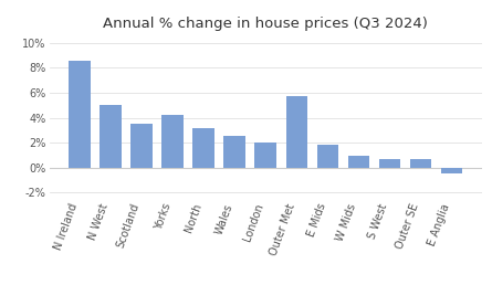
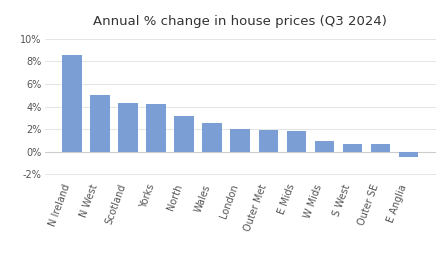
Scotland: 3.5% -> 4.3%
Outer Met: 5.7% -> 1.9%
